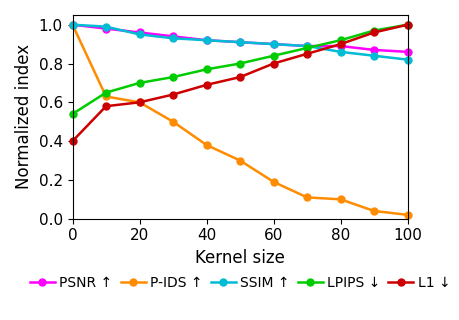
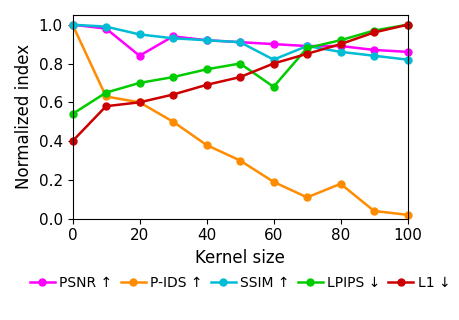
PSNR ↑/20: 0.96 -> 0.84
SSIM ↑/60: 0.90 -> 0.82
LPIPS ↓/60: 0.84 -> 0.68
P-IDS ↑/80: 0.10 -> 0.18
